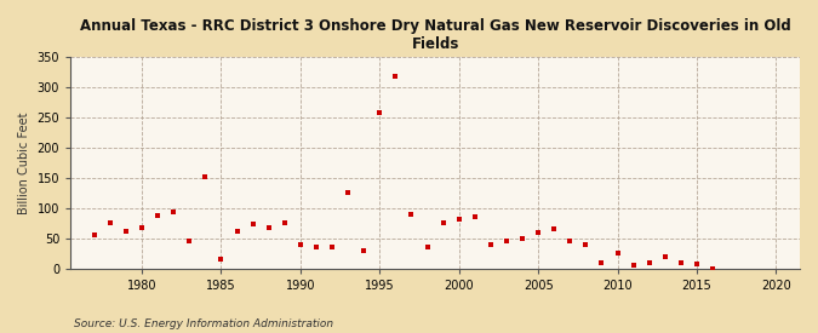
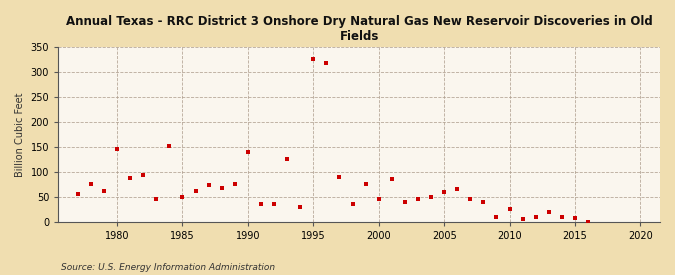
1980: 68 -> 145
1985: 15 -> 50
1990: 40 -> 140
1995: 258 -> 325
2000: 82 -> 45
